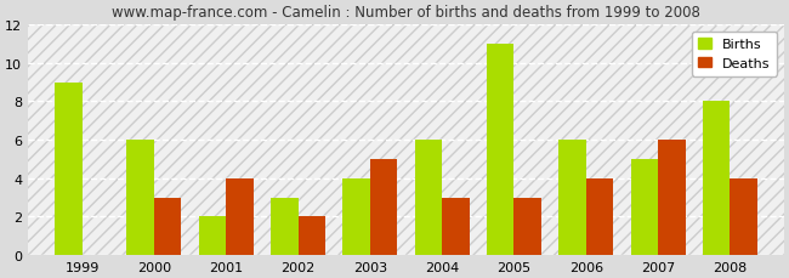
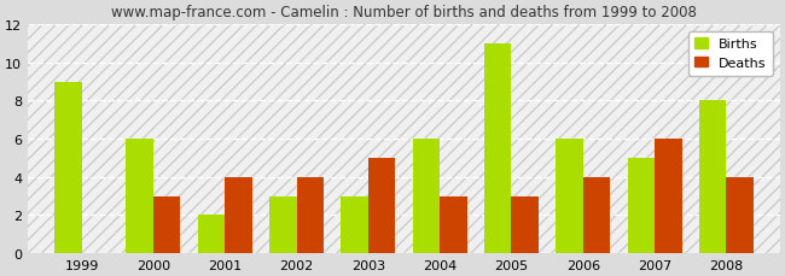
Deaths/2002: 2 -> 4
Births/2003: 4 -> 3
